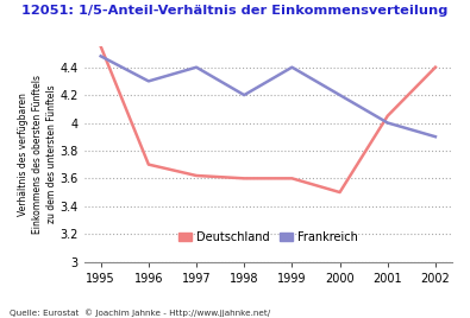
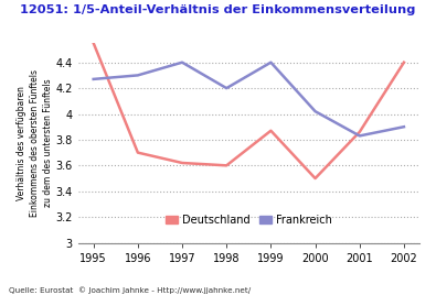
Frankreich/1995: 4.48 -> 4.27
Deutschland/1999: 3.60 -> 3.87
Frankreich/2000: 4.20 -> 4.02
Deutschland/2001: 4.05 -> 3.86
Frankreich/2001: 4.00 -> 3.83
